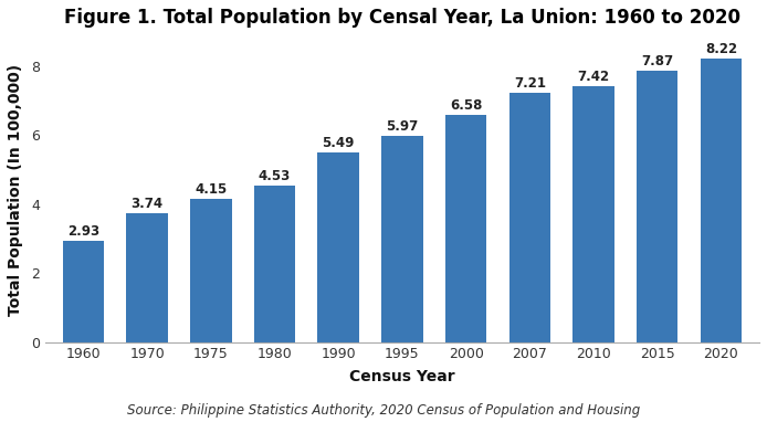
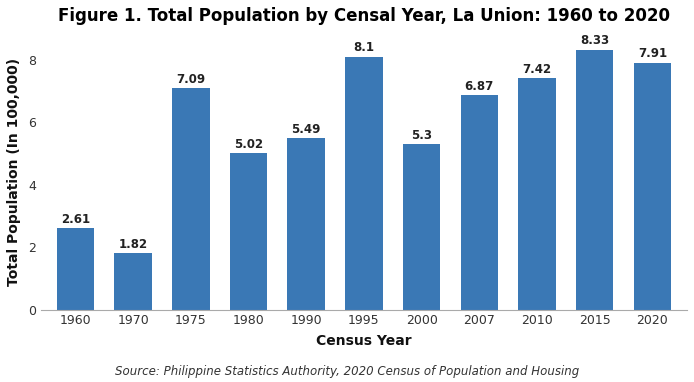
1960: 2.93 -> 2.61
1970: 3.74 -> 1.82
1975: 4.15 -> 7.09
1980: 4.53 -> 5.02
1995: 5.97 -> 8.1
2000: 6.58 -> 5.3
2007: 7.21 -> 6.87
2015: 7.87 -> 8.33
2020: 8.22 -> 7.91
